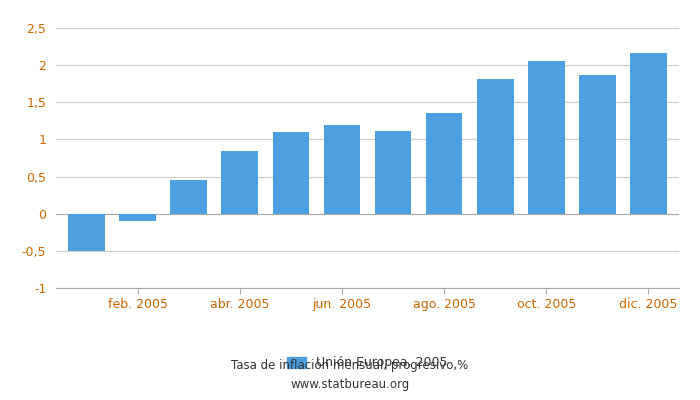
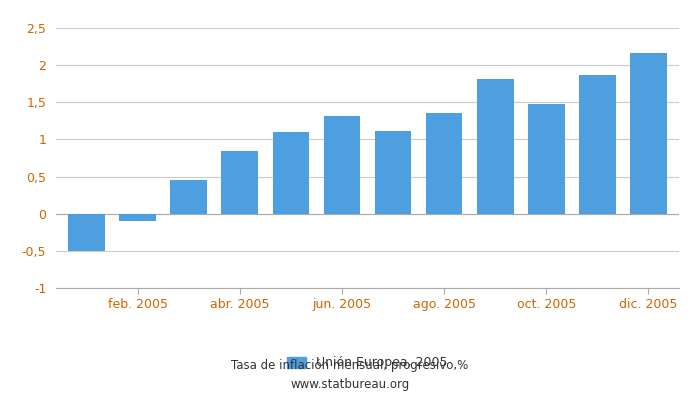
jun. 2005: 1,20 -> 1,32
oct. 2005: 2,05 -> 1,48
